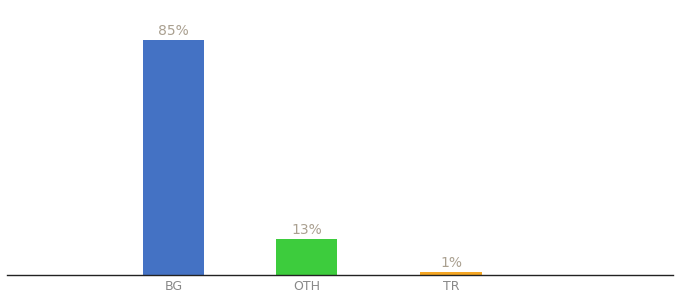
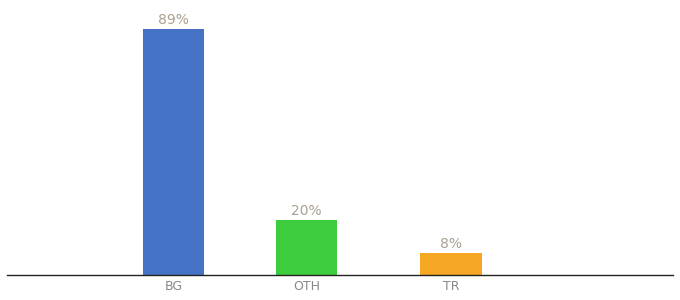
BG: 85% -> 89%
OTH: 13% -> 20%
TR: 1% -> 8%
